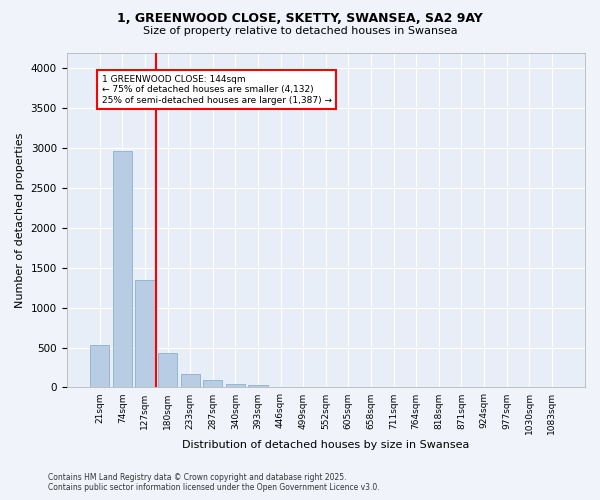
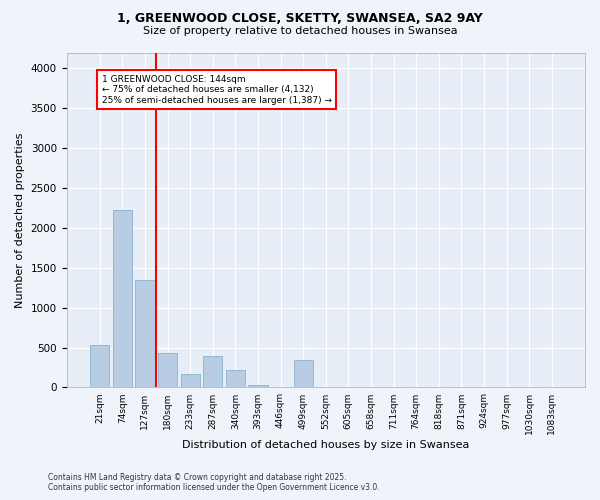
74sqm: 2960 -> 2220
287sqm: 90 -> 400
340sqm: 40 -> 220
499sqm: 0 -> 340
